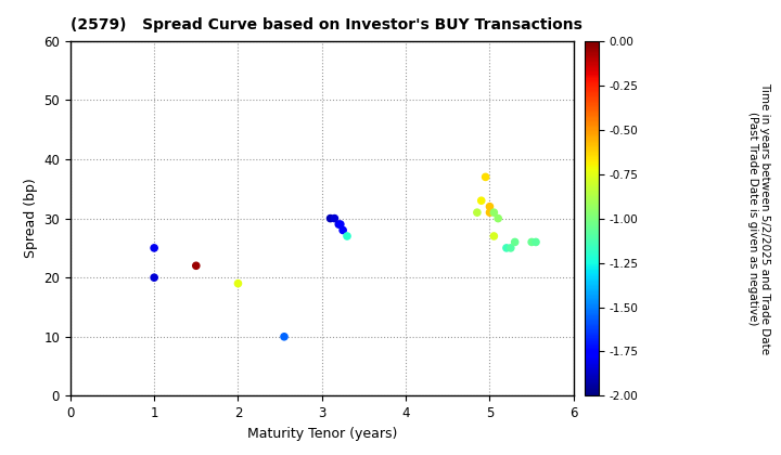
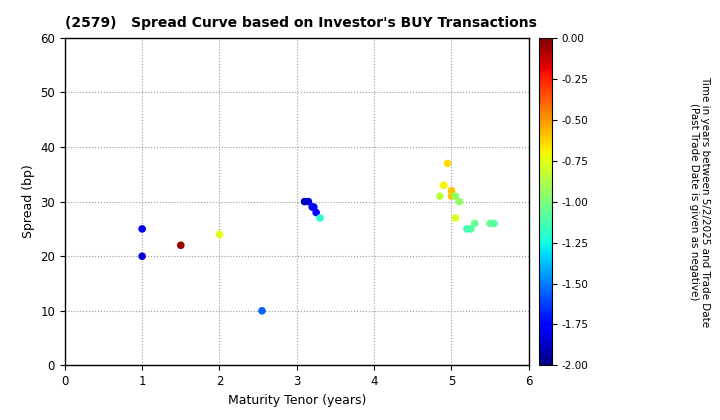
2: 19 -> 24
